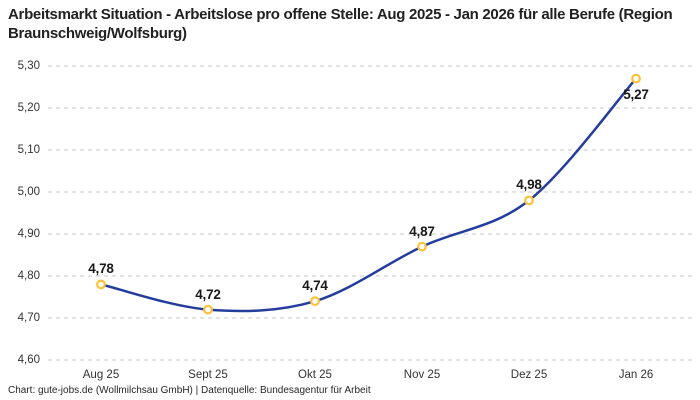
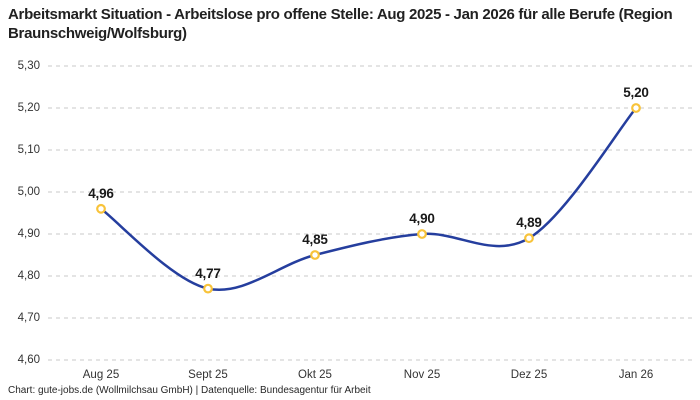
Aug 25: 4,78 -> 4,96
Sept 25: 4,72 -> 4,77
Okt 25: 4,74 -> 4,85
Nov 25: 4,87 -> 4,90
Dez 25: 4,98 -> 4,89
Jan 26: 5,27 -> 5,20
